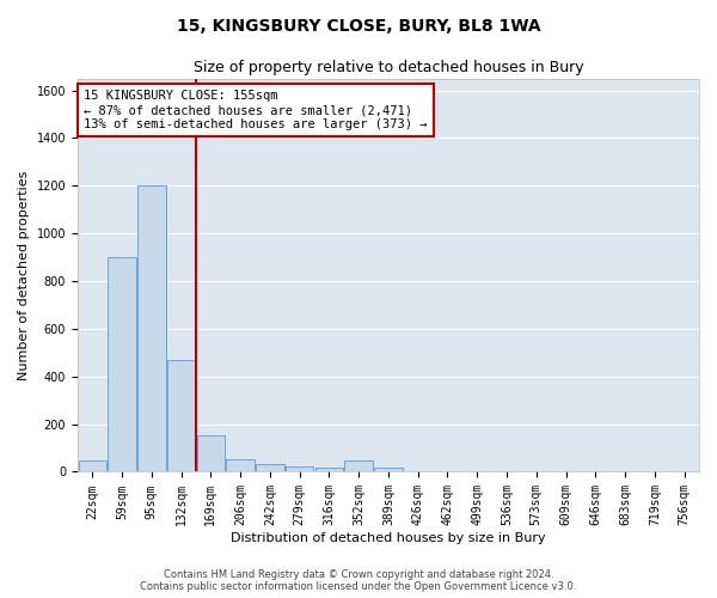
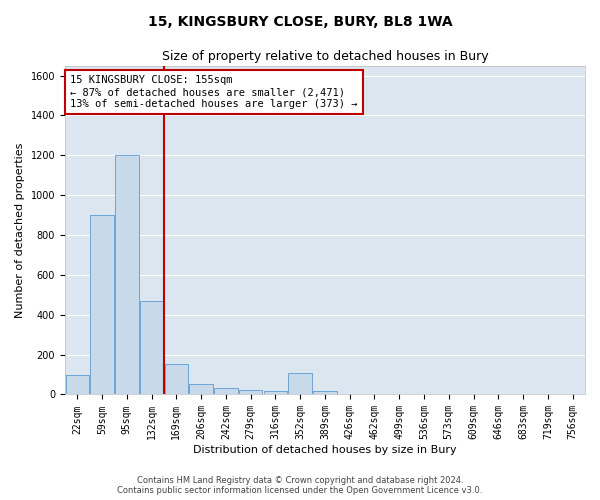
22sqm: 50 -> 100
352sqm: 50 -> 110
